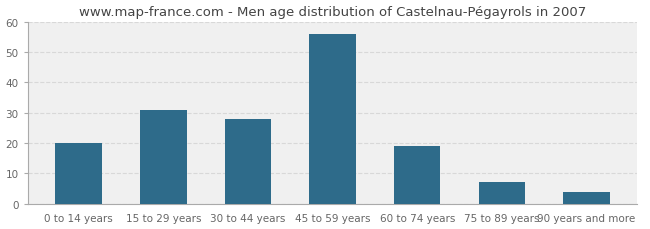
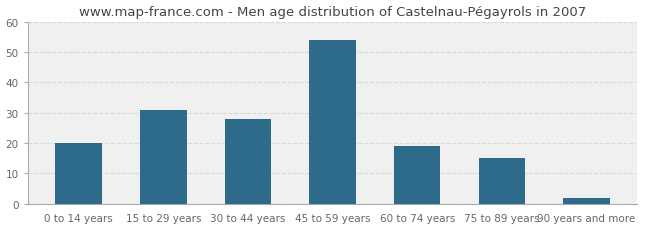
45 to 59 years: 56 -> 54
75 to 89 years: 7 -> 15
90 years and more: 4 -> 2
